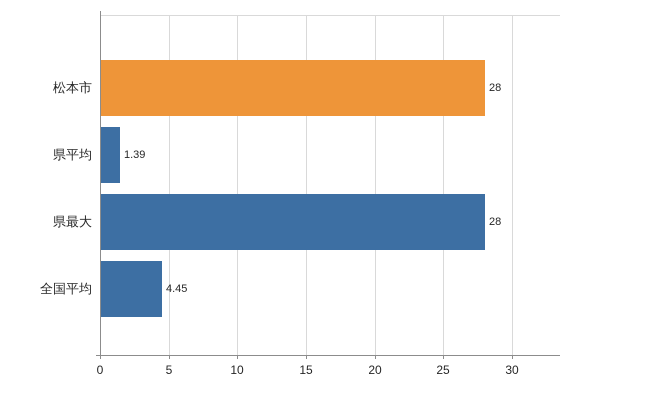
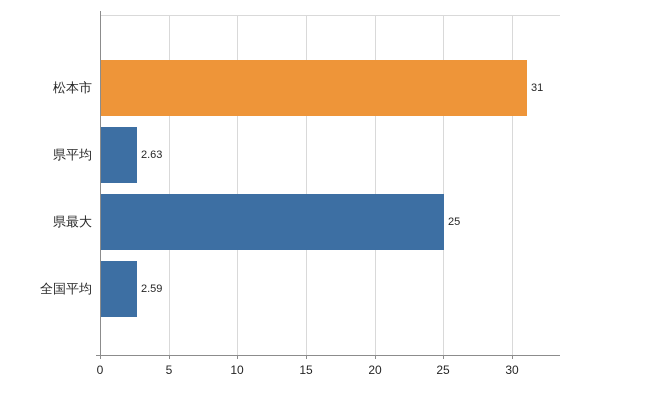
松本市: 28 -> 31
県平均: 1.39 -> 2.63
県最大: 28 -> 25
全国平均: 4.45 -> 2.59
